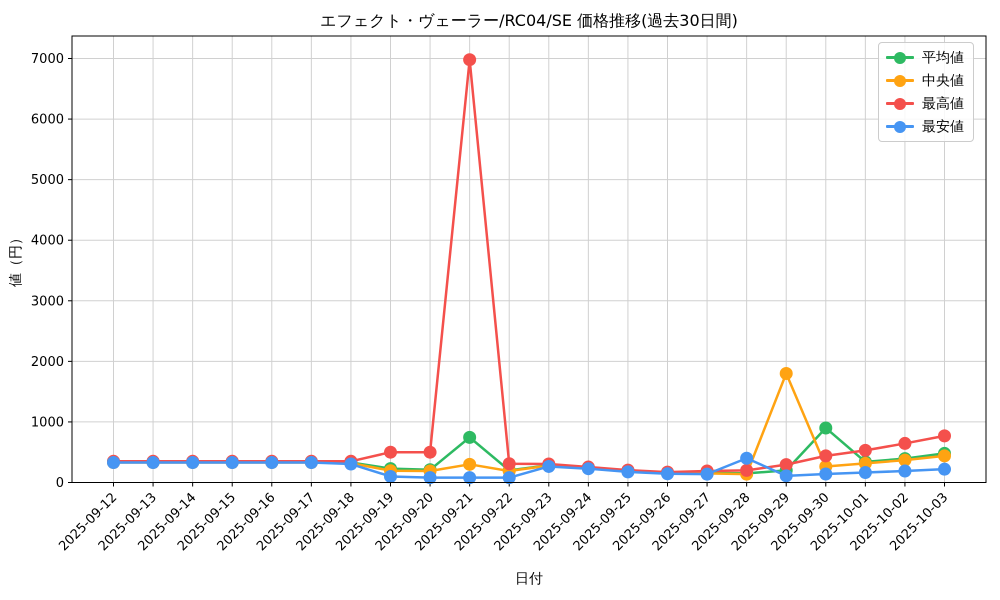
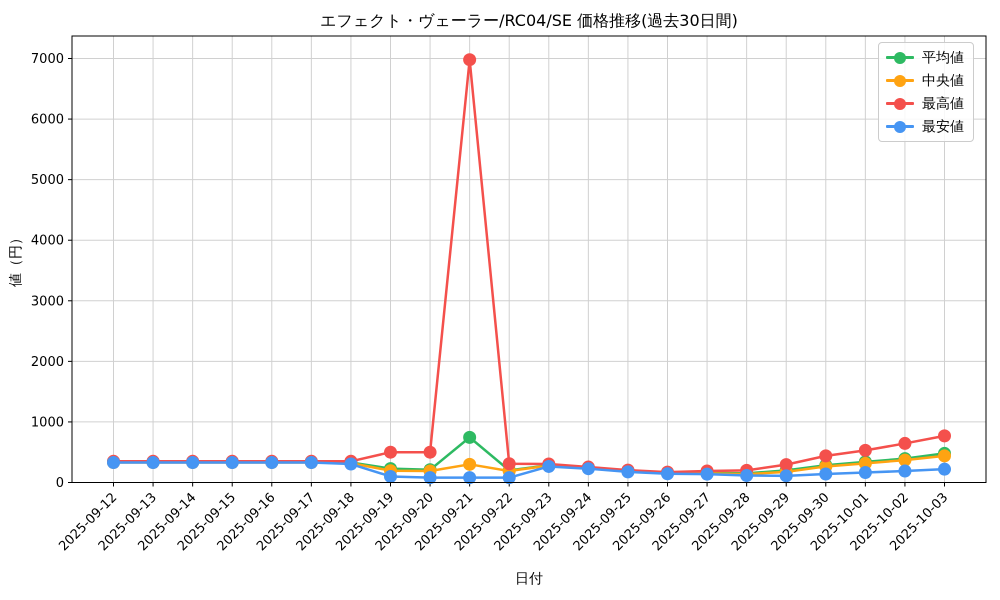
最安値/2025-09-28: 400 -> 100
中央値/2025-09-29: 1800 -> 200
平均値/2025-09-30: 900 -> 300
